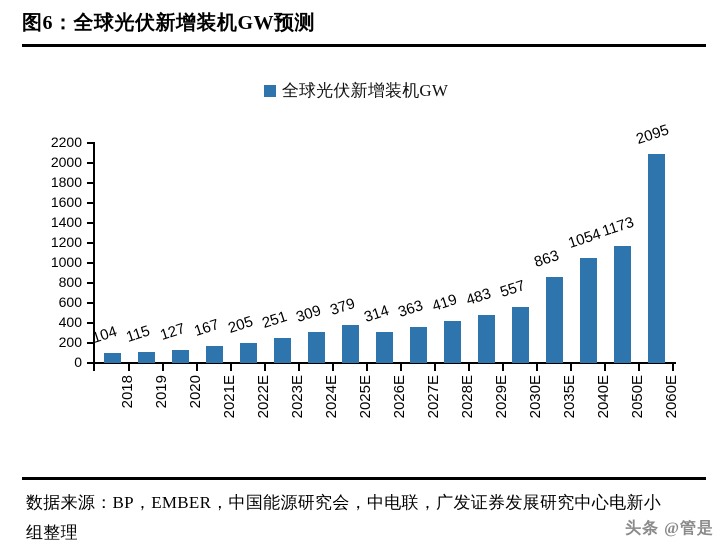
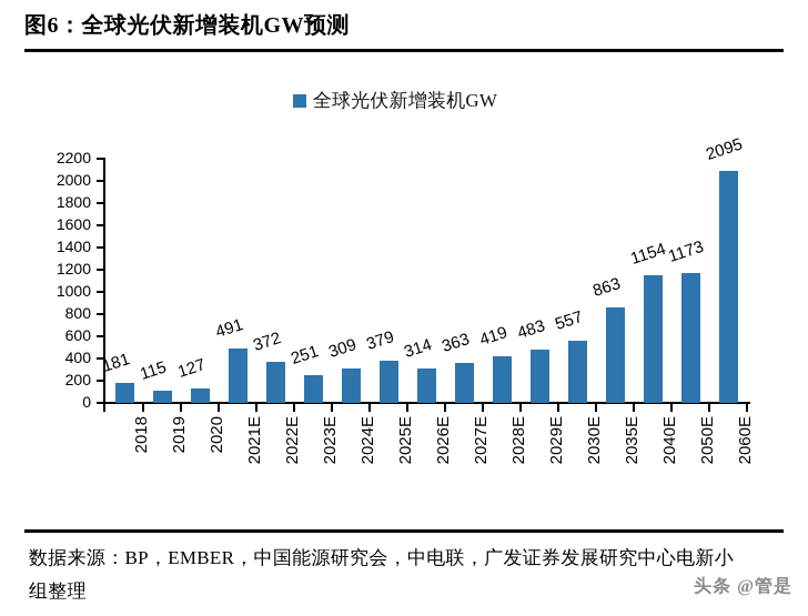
2018: 104 -> 181
2021E: 167 -> 491
2022E: 205 -> 372
2040E: 1054 -> 1154
